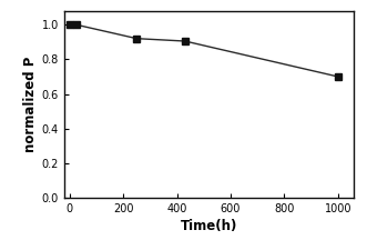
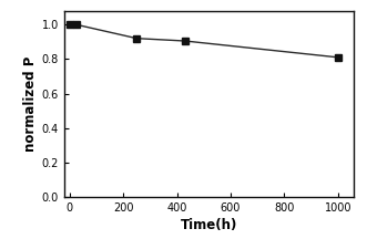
1000: 0.70 -> 0.81
